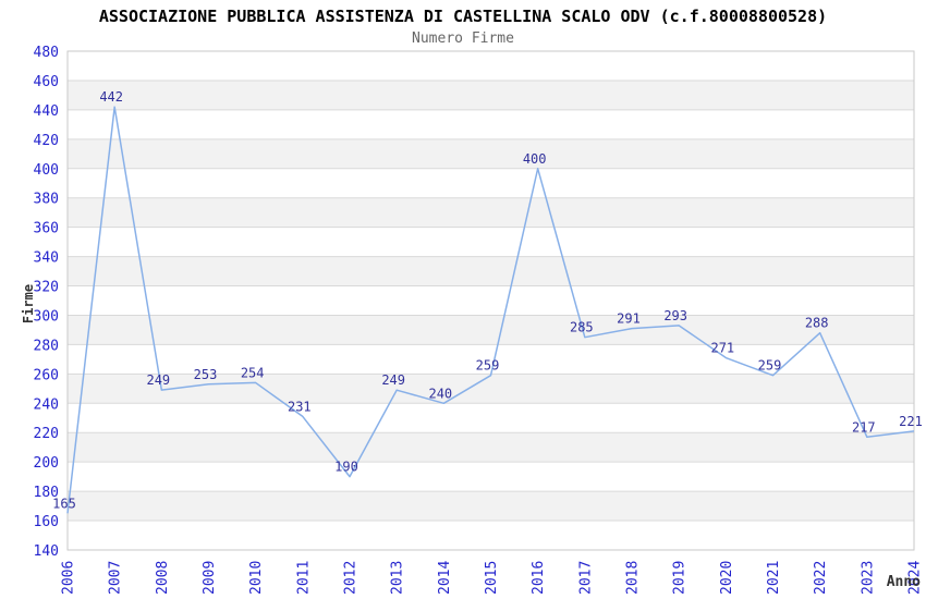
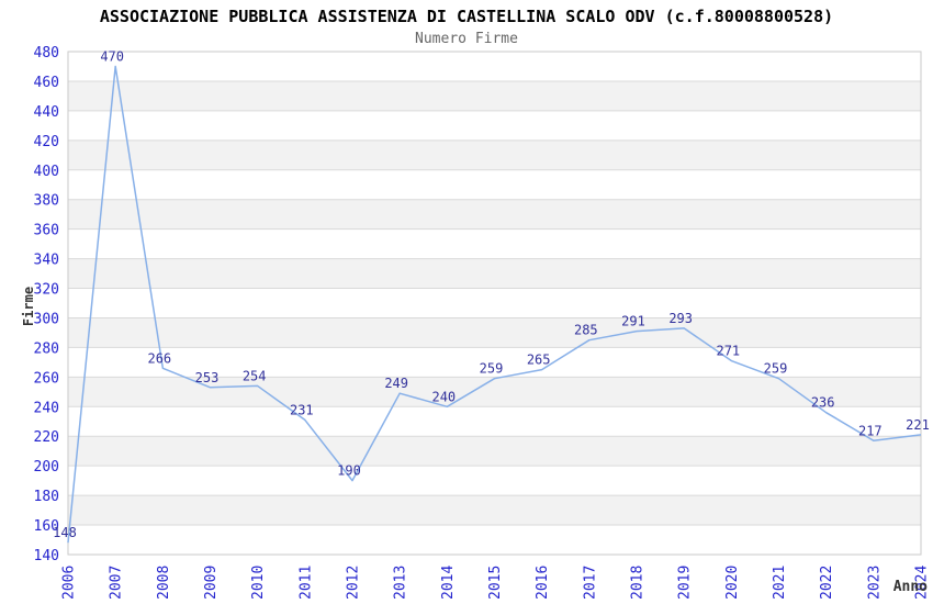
2006: 165 -> 148
2007: 442 -> 470
2008: 249 -> 266
2016: 400 -> 265
2022: 288 -> 236
